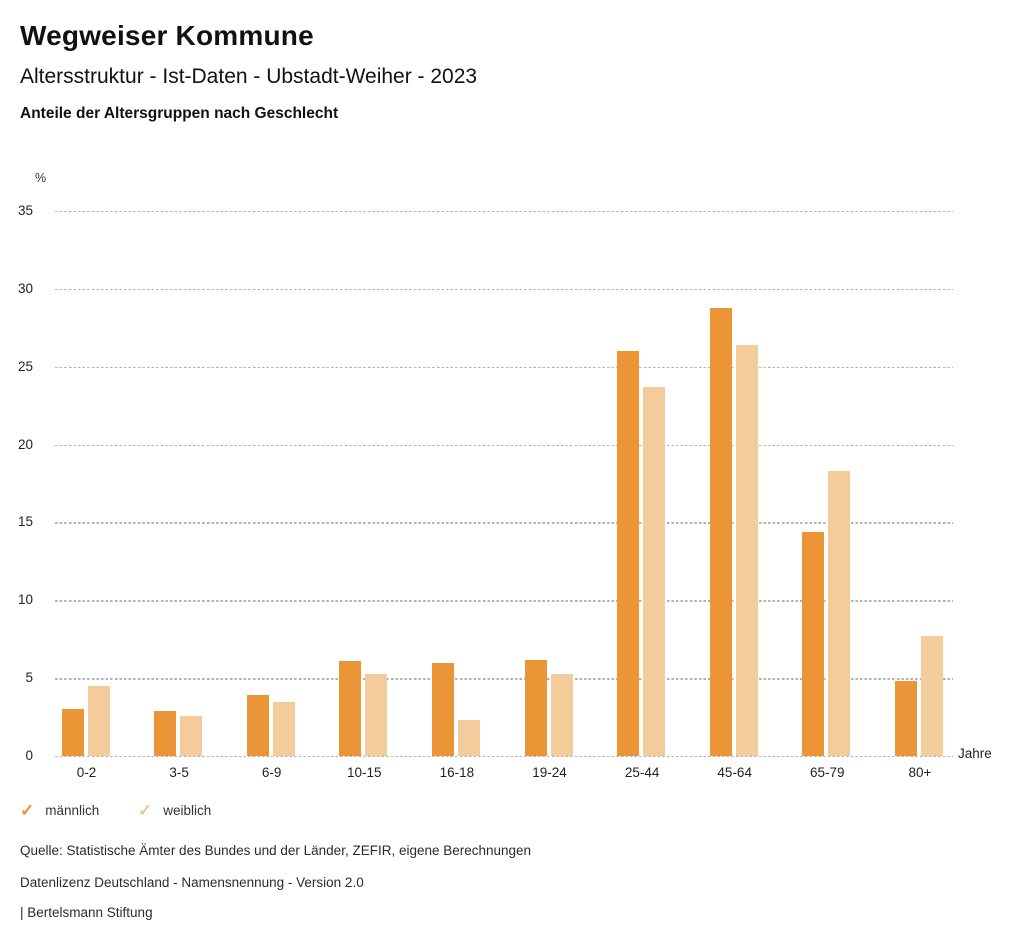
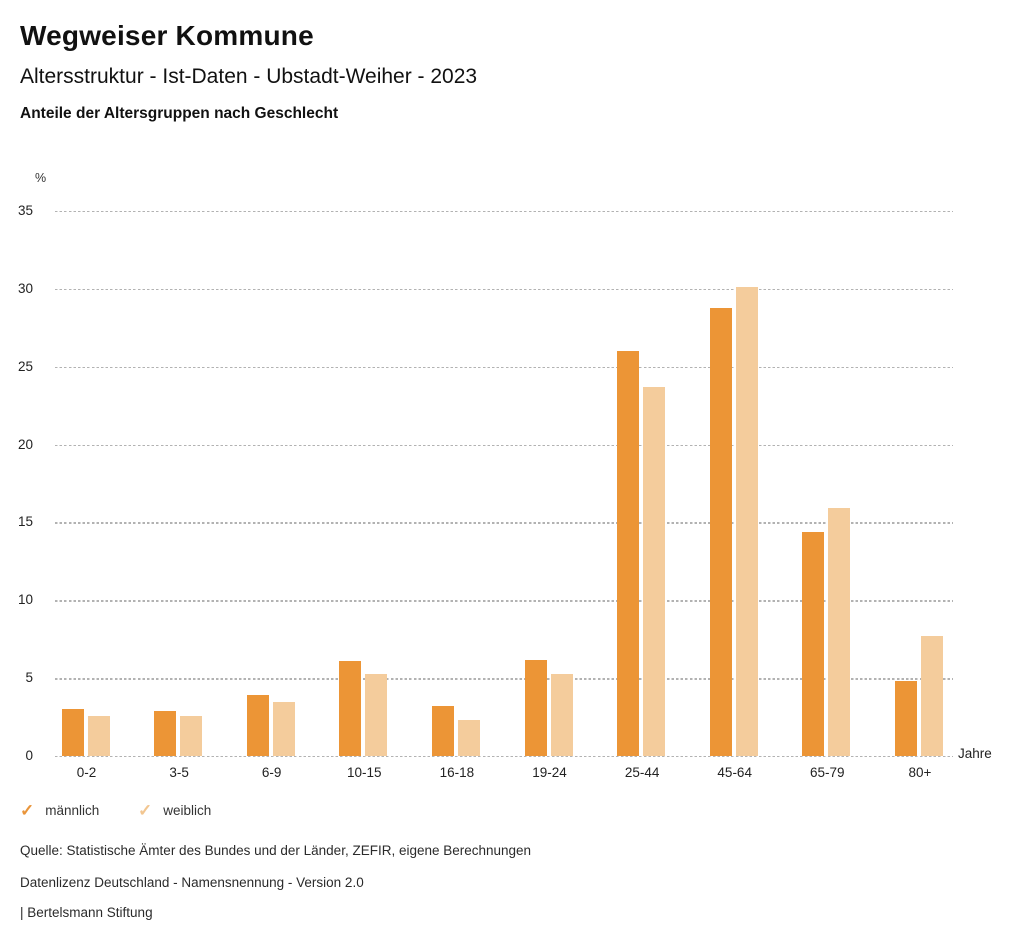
weiblich/0-2: 4.5 -> 2.6
männlich/16-18: 6.0 -> 3.2
weiblich/45-64: 26.4 -> 30.1
weiblich/65-79: 18.3 -> 15.9
